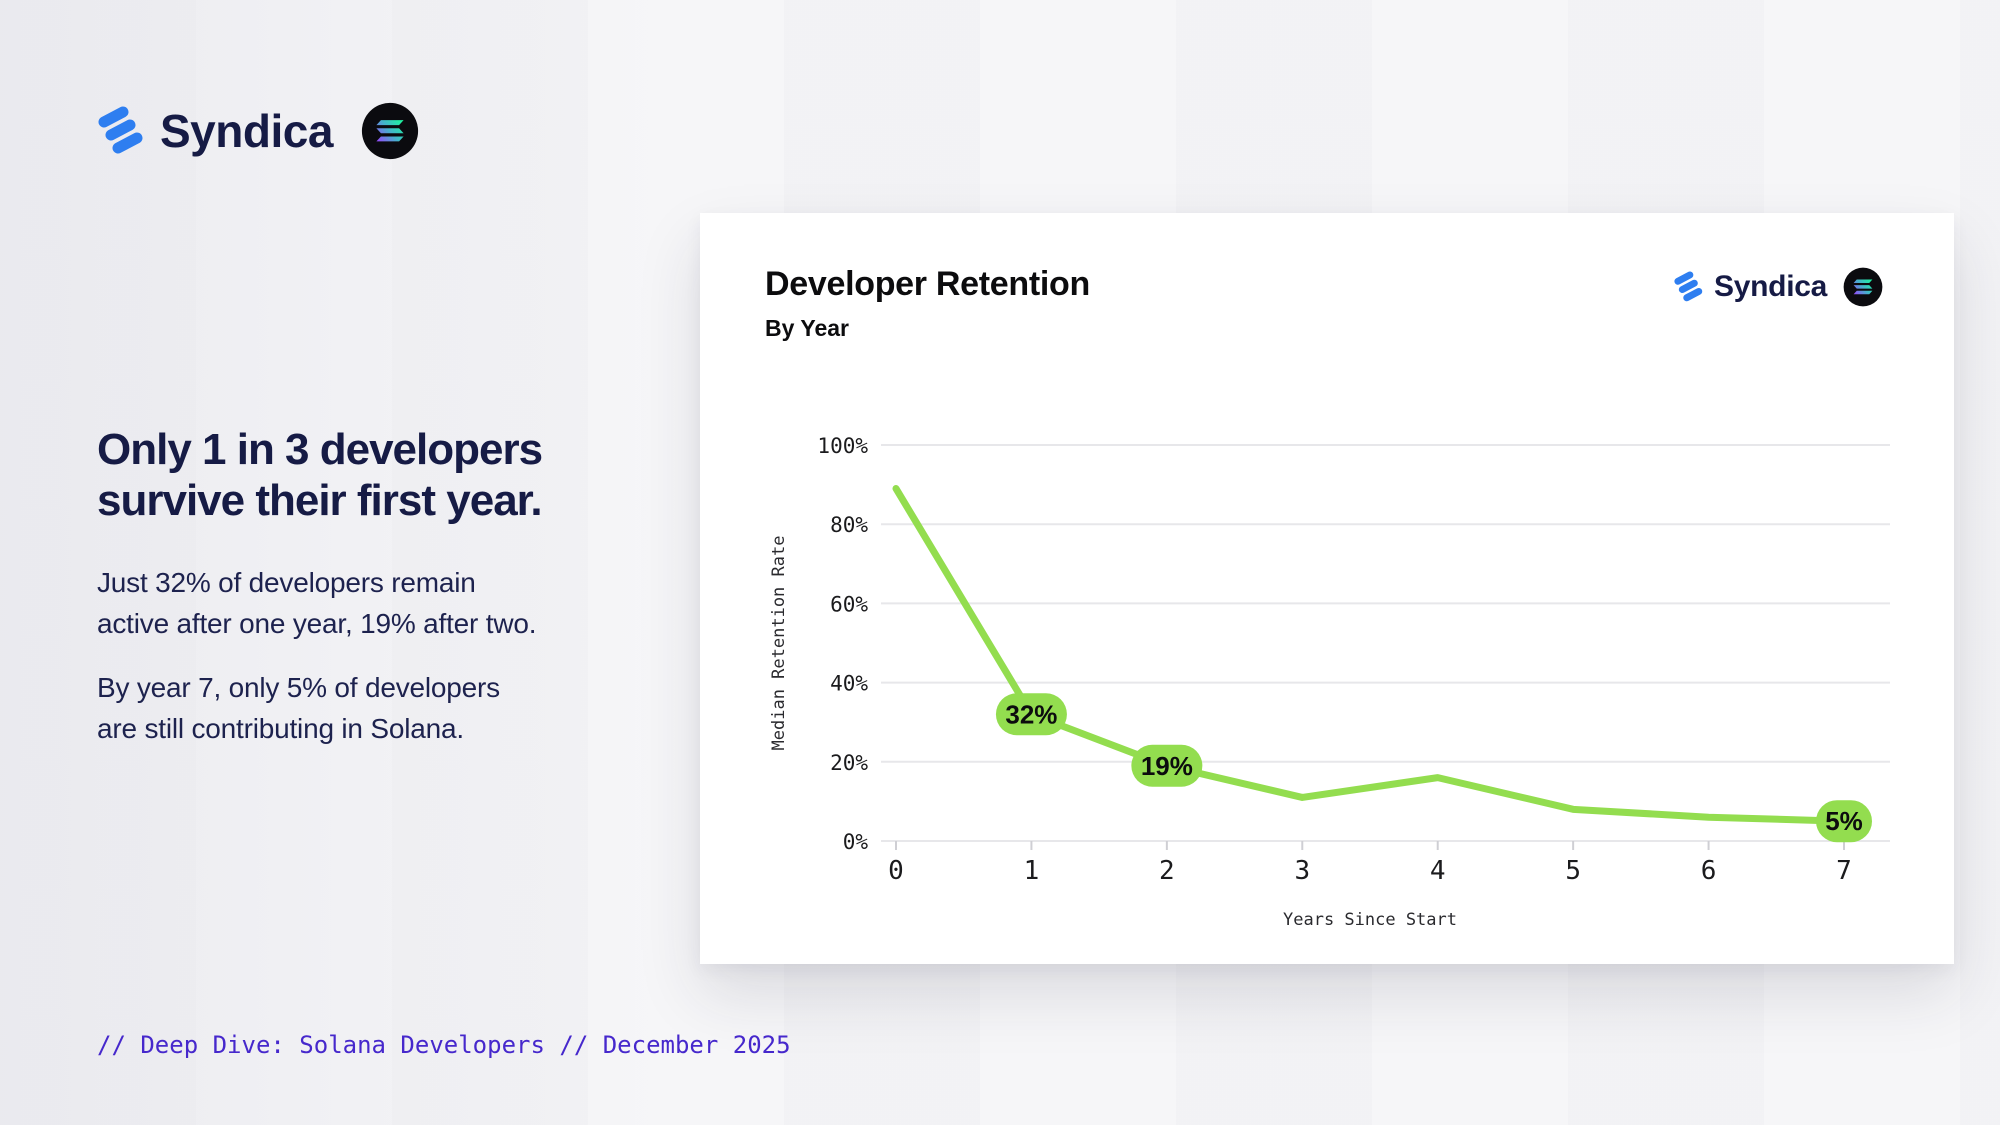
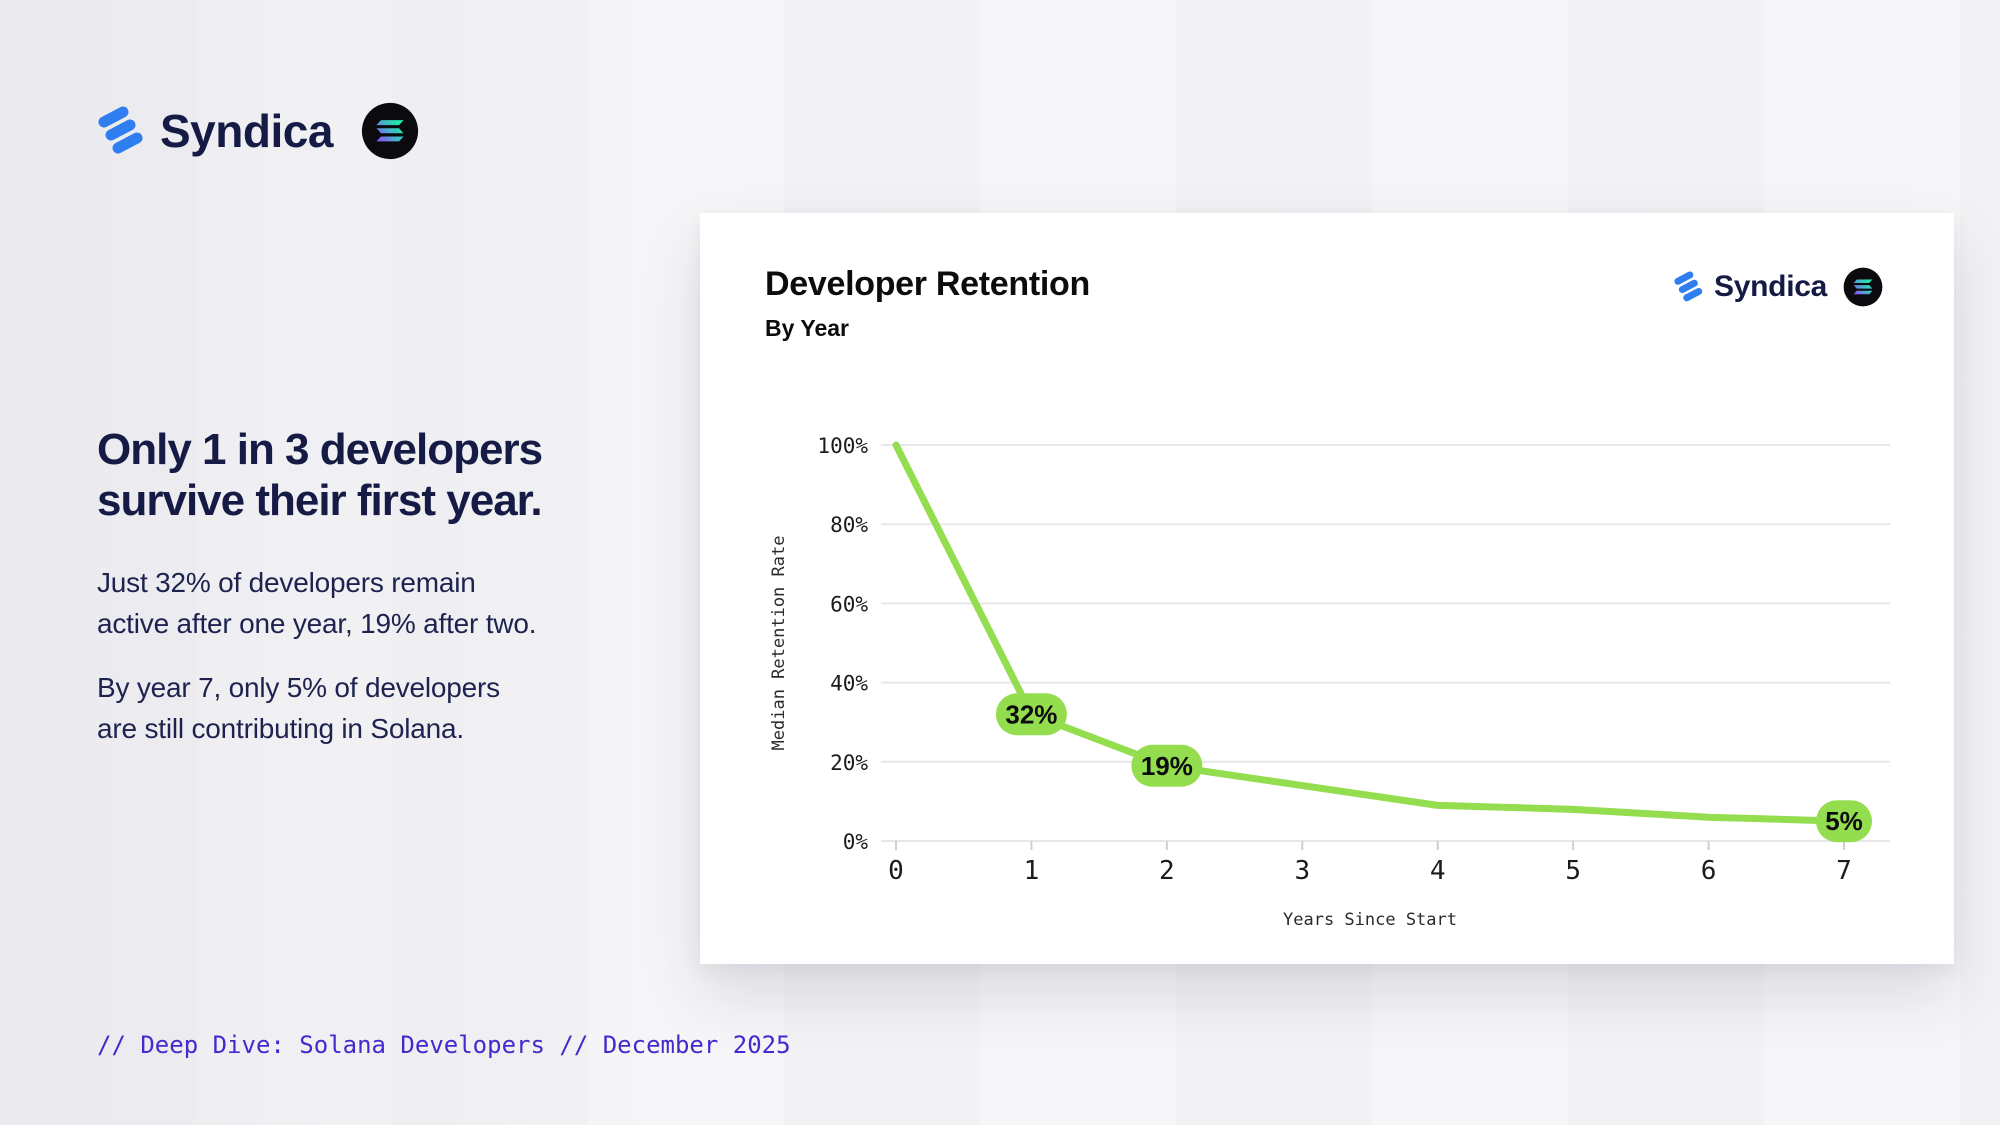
0: 89% -> 100%
3: 11% -> 14%
4: 16% -> 9%
